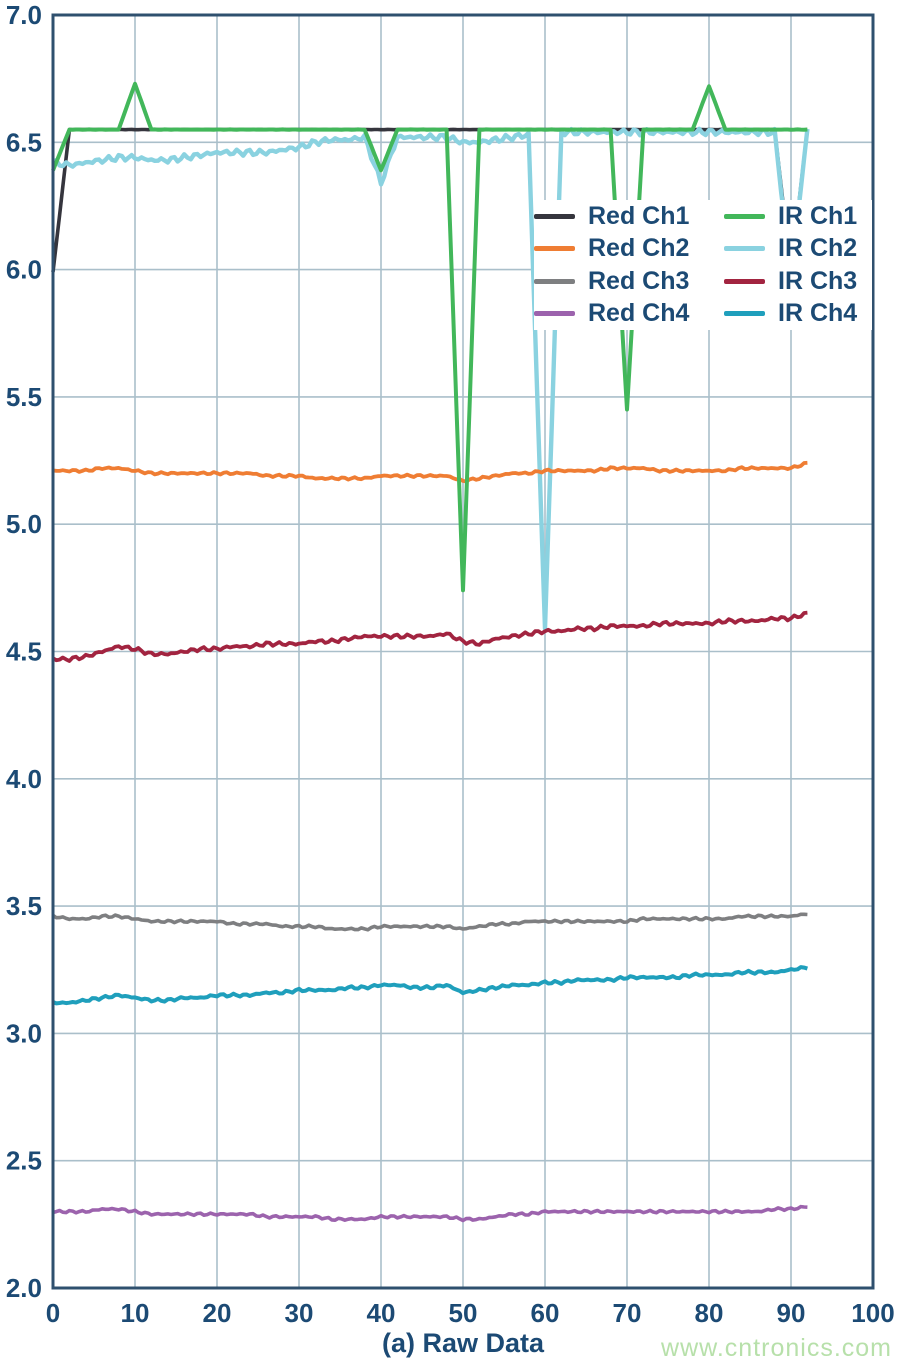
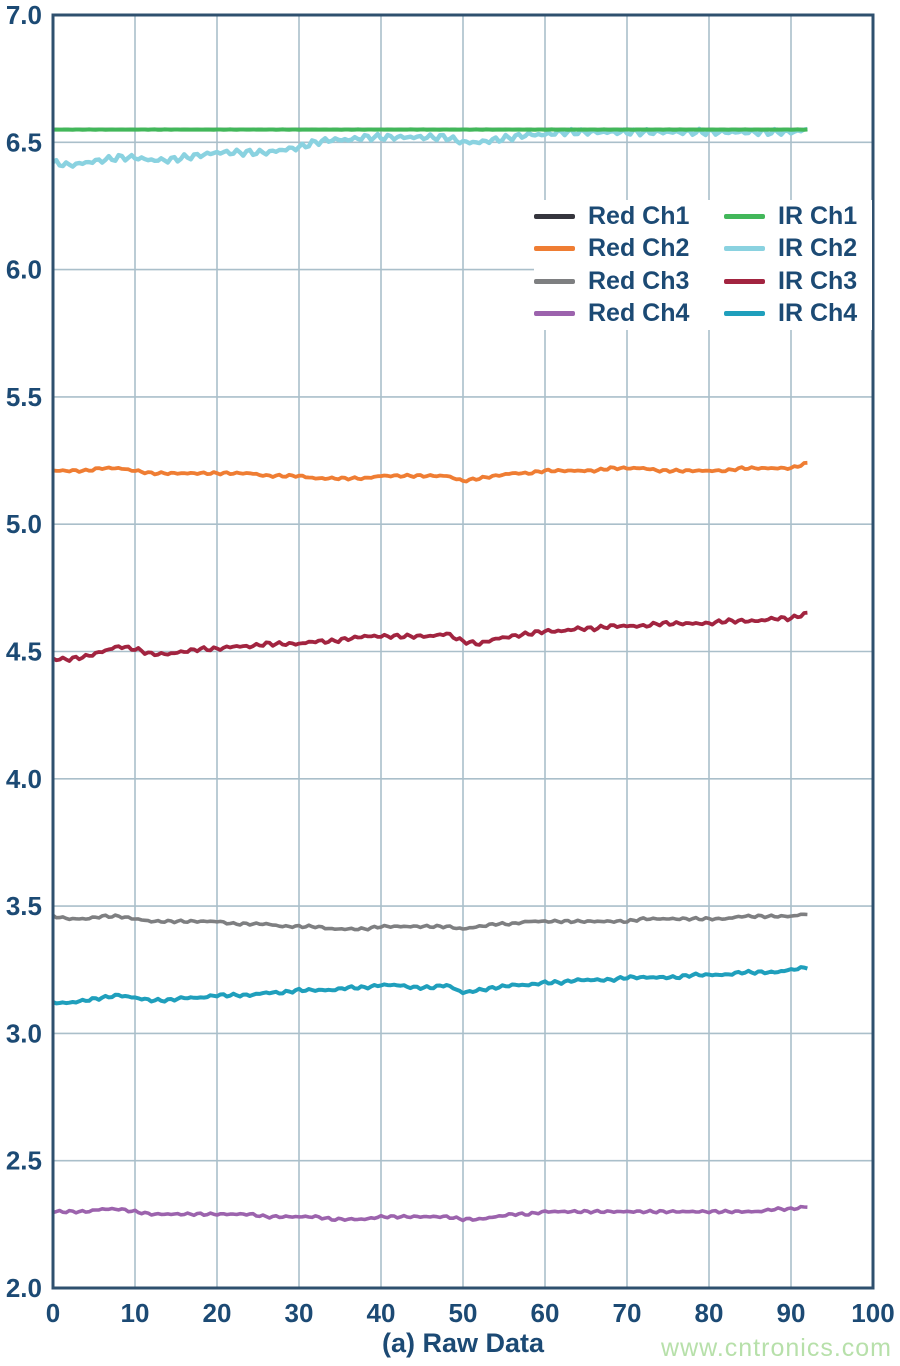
Red Ch1/0: 5.99 -> 6.55
IR Ch1/0: 6.39 -> 6.55
IR Ch1/10: 6.73 -> 6.55
IR Ch1/40: 6.39 -> 6.55
IR Ch2/40: 6.34 -> 6.52
IR Ch1/50: 4.74 -> 6.55
IR Ch2/60: 4.59 -> 6.53
IR Ch1/70: 5.45 -> 6.55
IR Ch1/80: 6.72 -> 6.55
Red Ch1/90: 5.99 -> 6.55
IR Ch2/90: 5.97 -> 6.54
